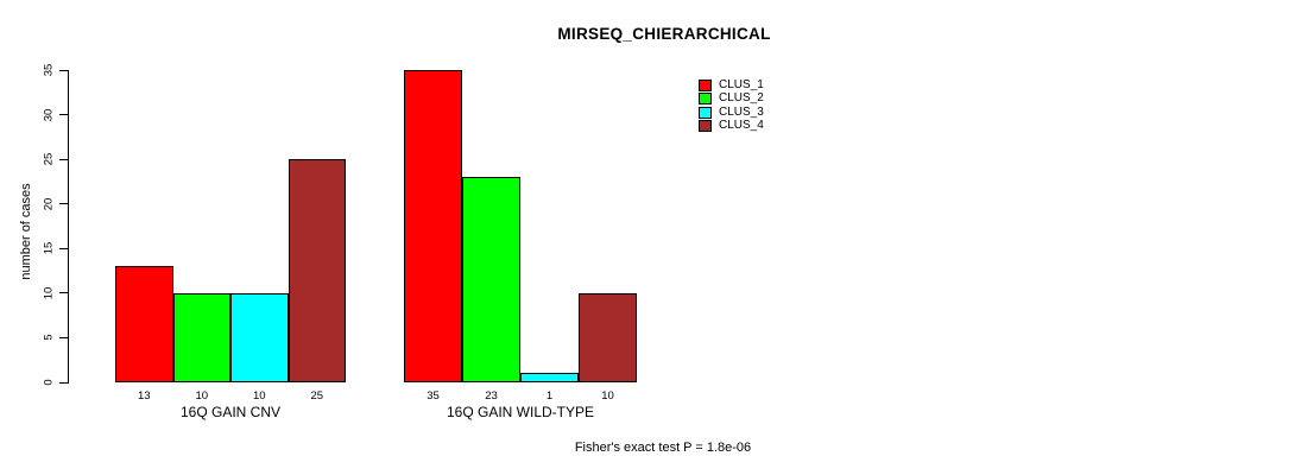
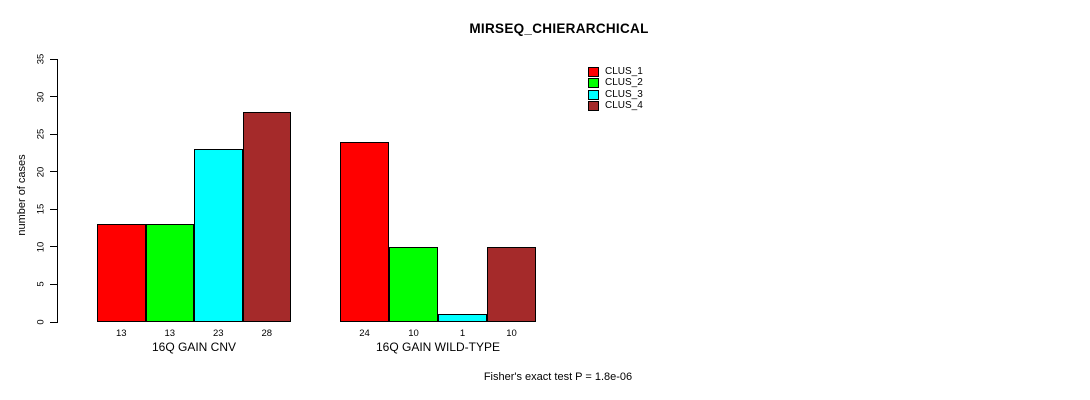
CLUS_2/16Q GAIN CNV: 10 -> 13
CLUS_3/16Q GAIN CNV: 10 -> 23
CLUS_4/16Q GAIN CNV: 25 -> 28
CLUS_1/16Q GAIN WILD-TYPE: 35 -> 24
CLUS_2/16Q GAIN WILD-TYPE: 23 -> 10
